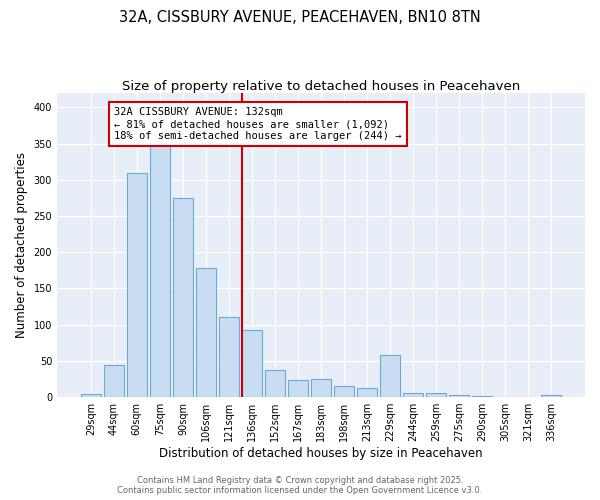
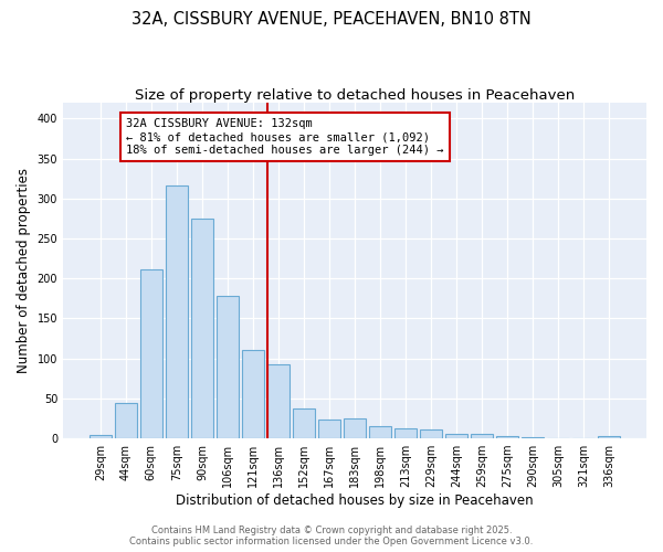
60sqm: 310 -> 211
75sqm: 348 -> 317
229sqm: 58 -> 11
